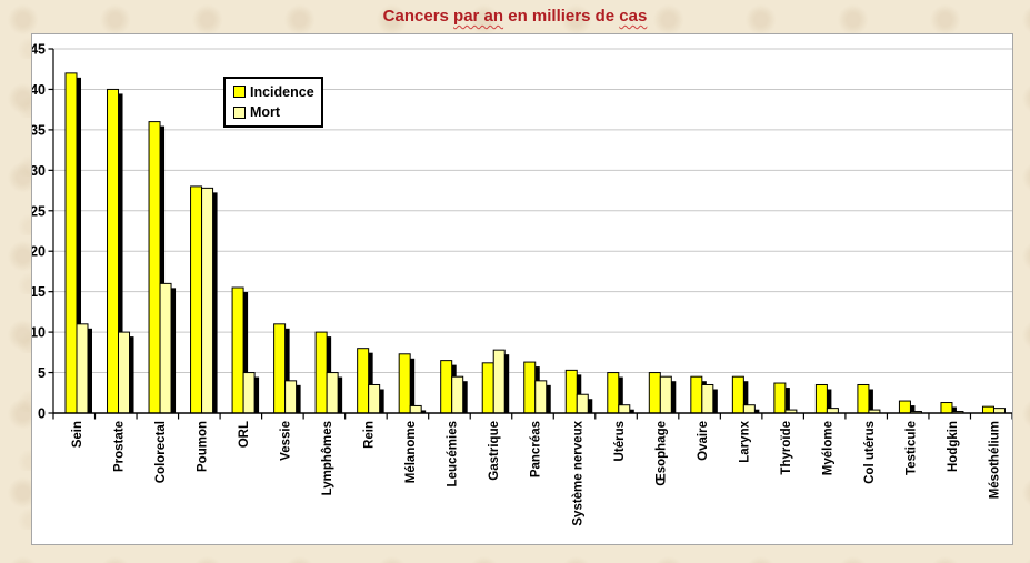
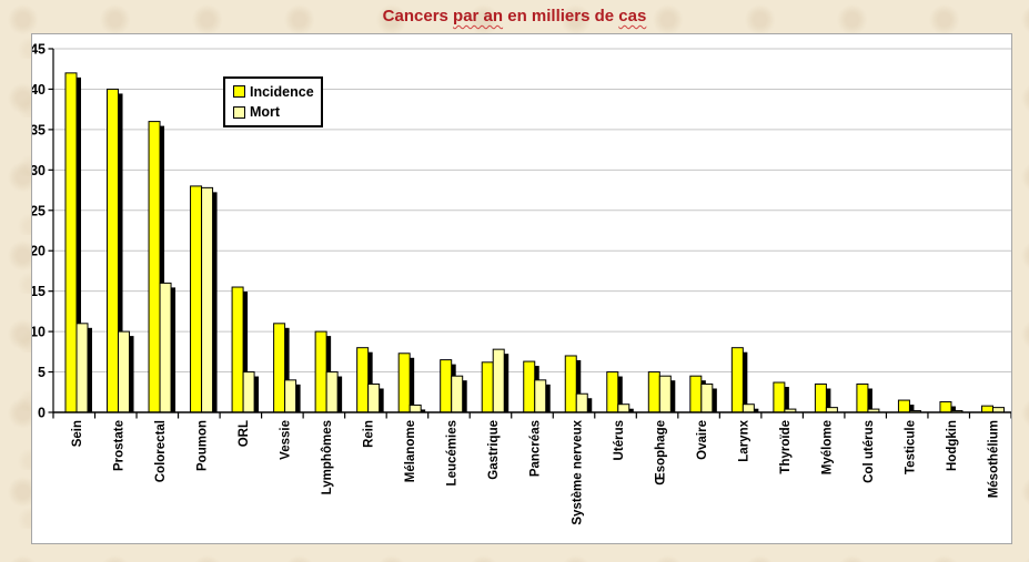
Incidence/Système nerveux: 5 -> 7
Incidence/Larynx: 4 -> 8
